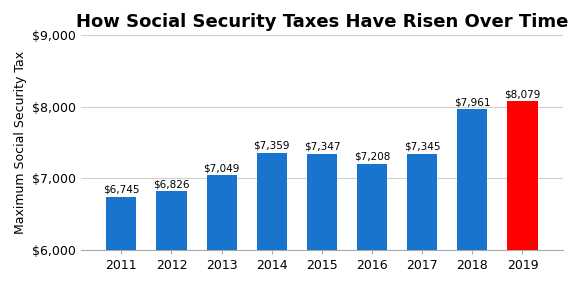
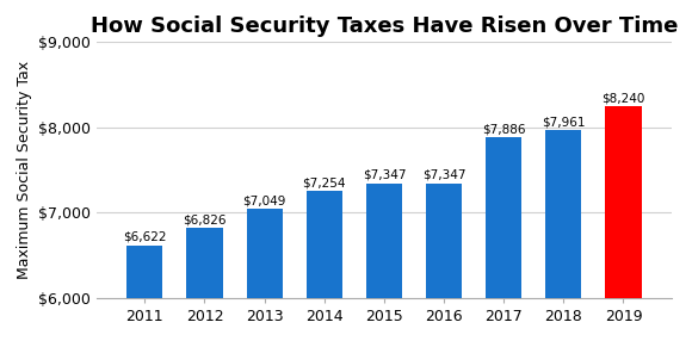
2011: $6,745 -> $6,622
2014: $7,359 -> $7,254
2016: $7,208 -> $7,347
2017: $7,345 -> $7,886
2019: $8,079 -> $8,240
